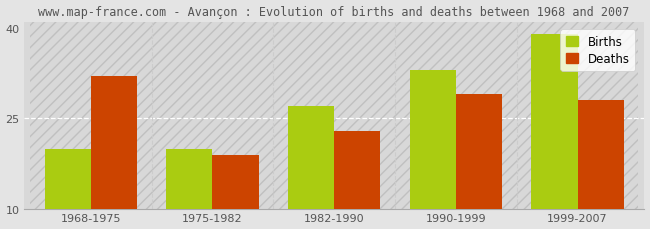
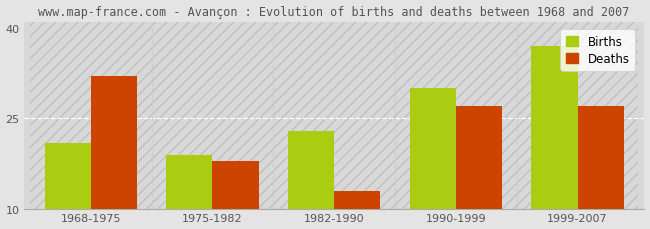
Births/1968-1975: 20 -> 21
Births/1975-1982: 20 -> 19
Deaths/1975-1982: 19 -> 18
Births/1982-1990: 27 -> 23
Deaths/1982-1990: 23 -> 13
Births/1990-1999: 33 -> 30
Deaths/1990-1999: 29 -> 27
Births/1999-2007: 39 -> 37
Deaths/1999-2007: 28 -> 27
